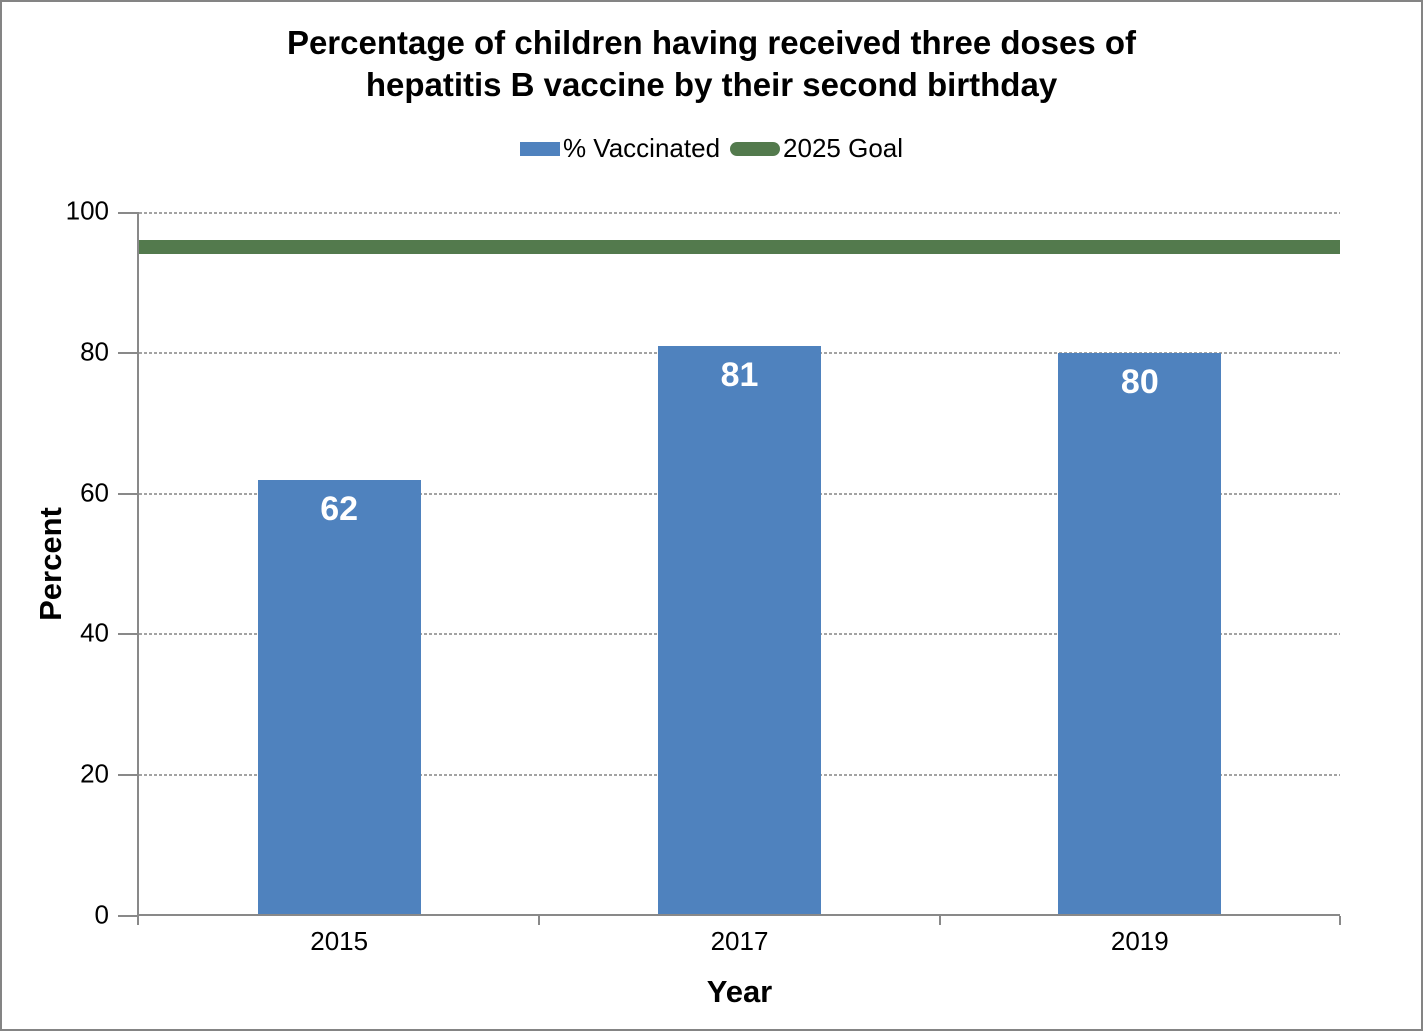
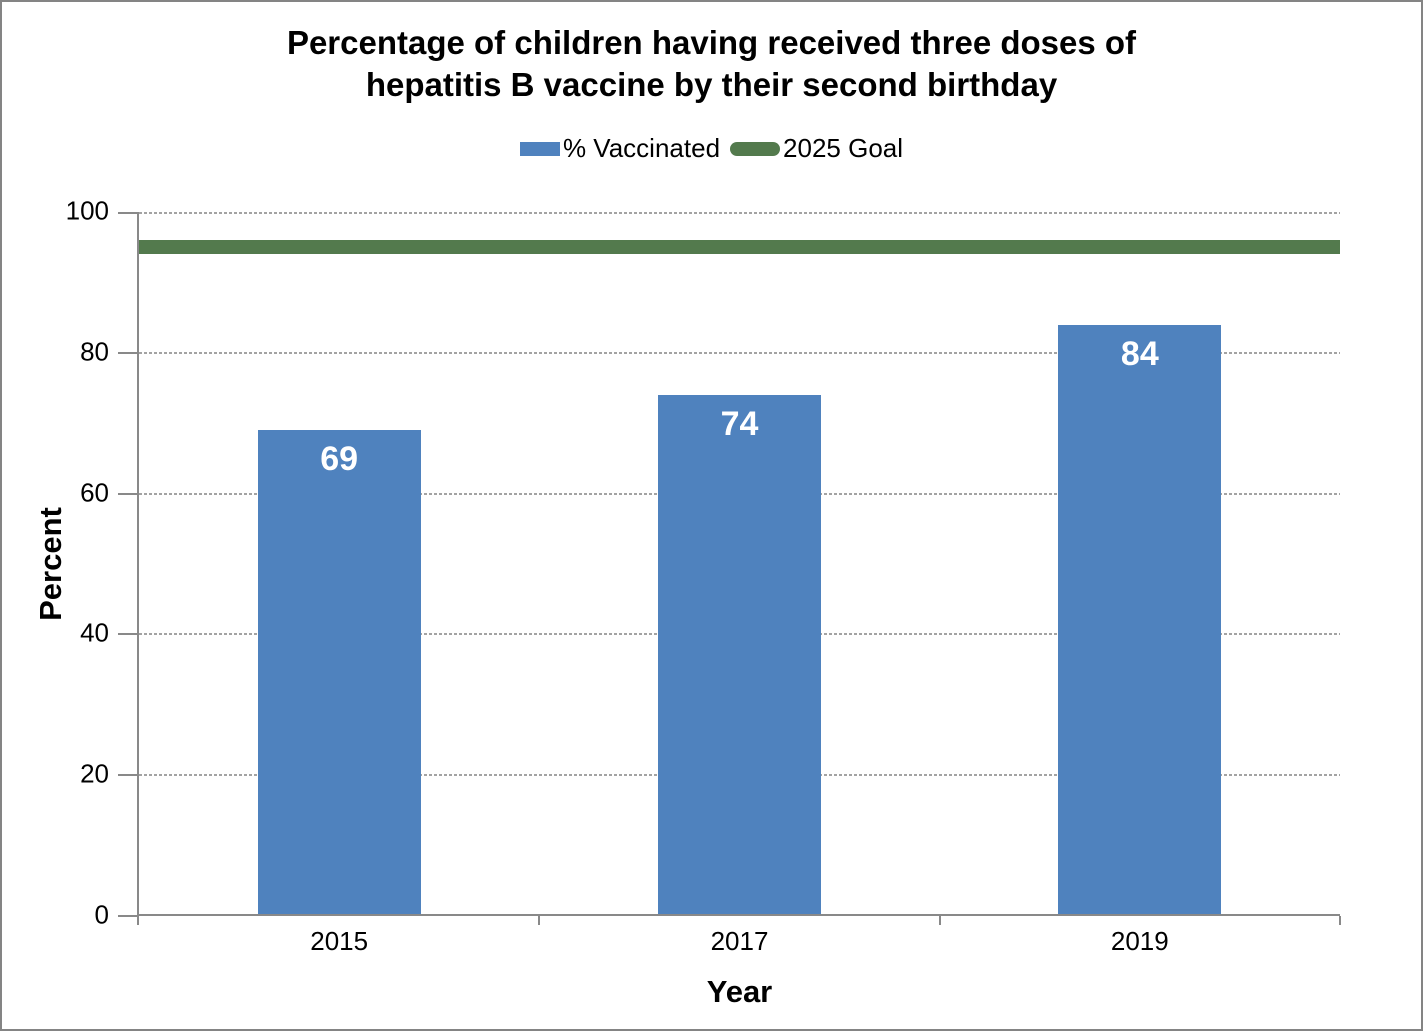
2015: 62 -> 69
2017: 81 -> 74
2019: 80 -> 84
